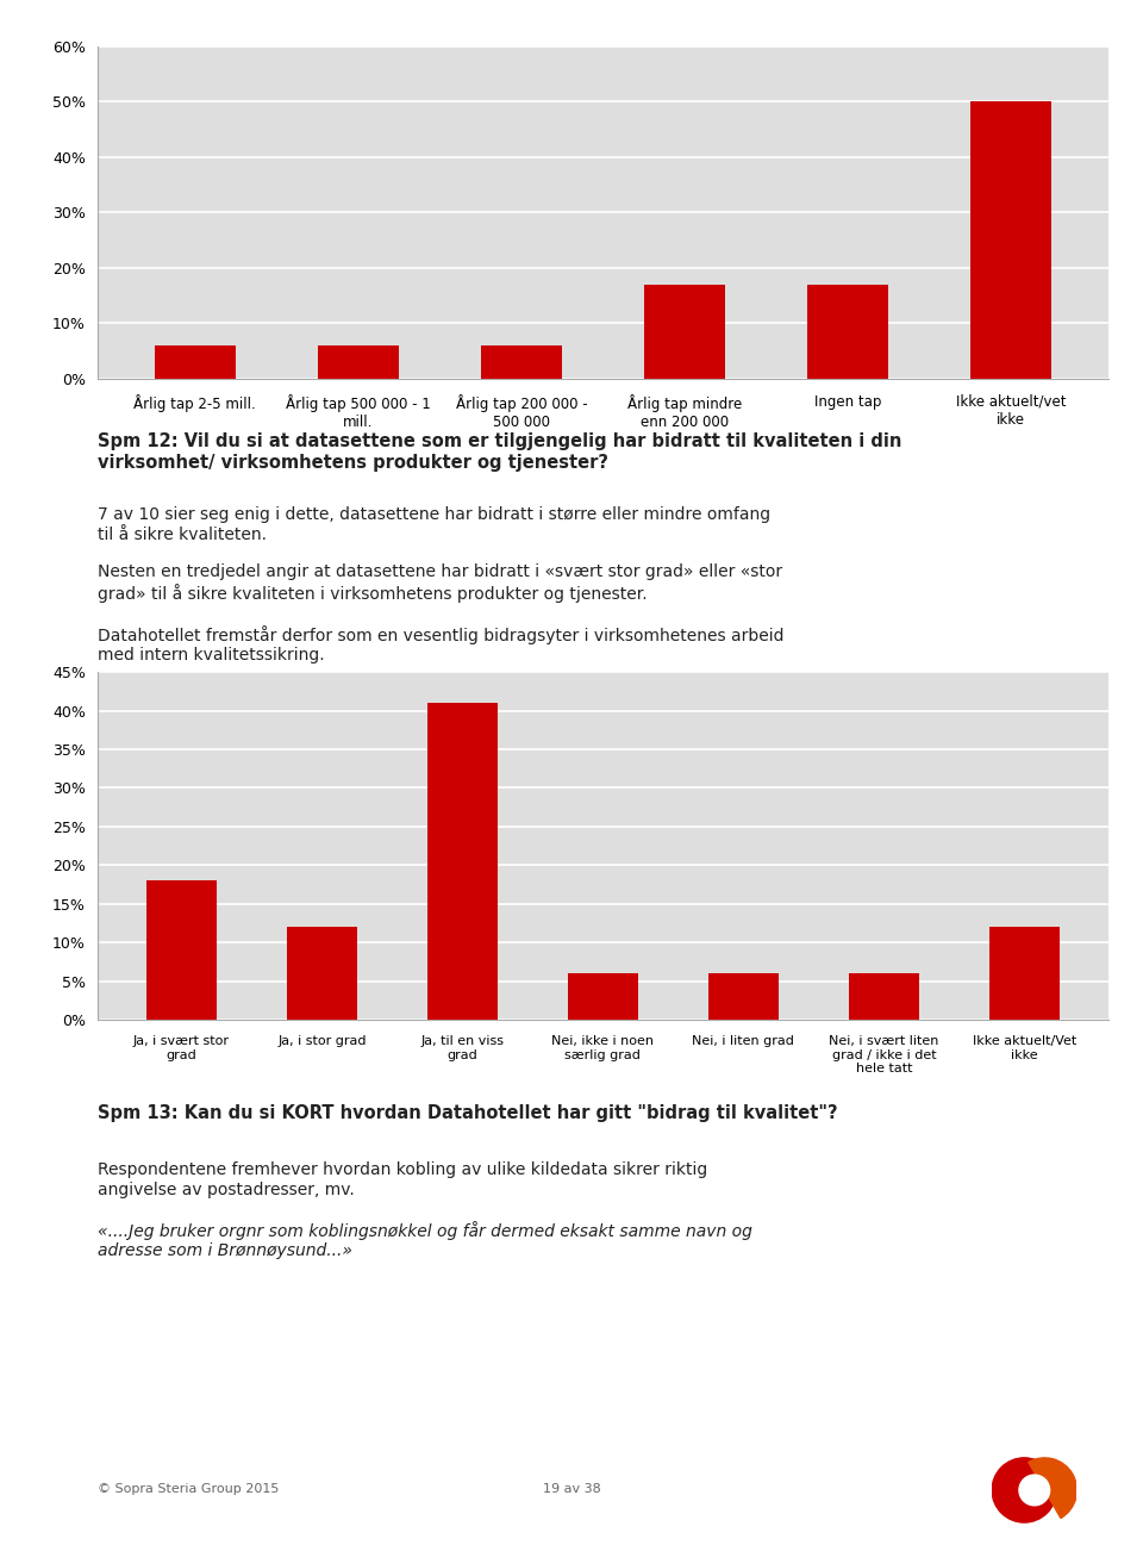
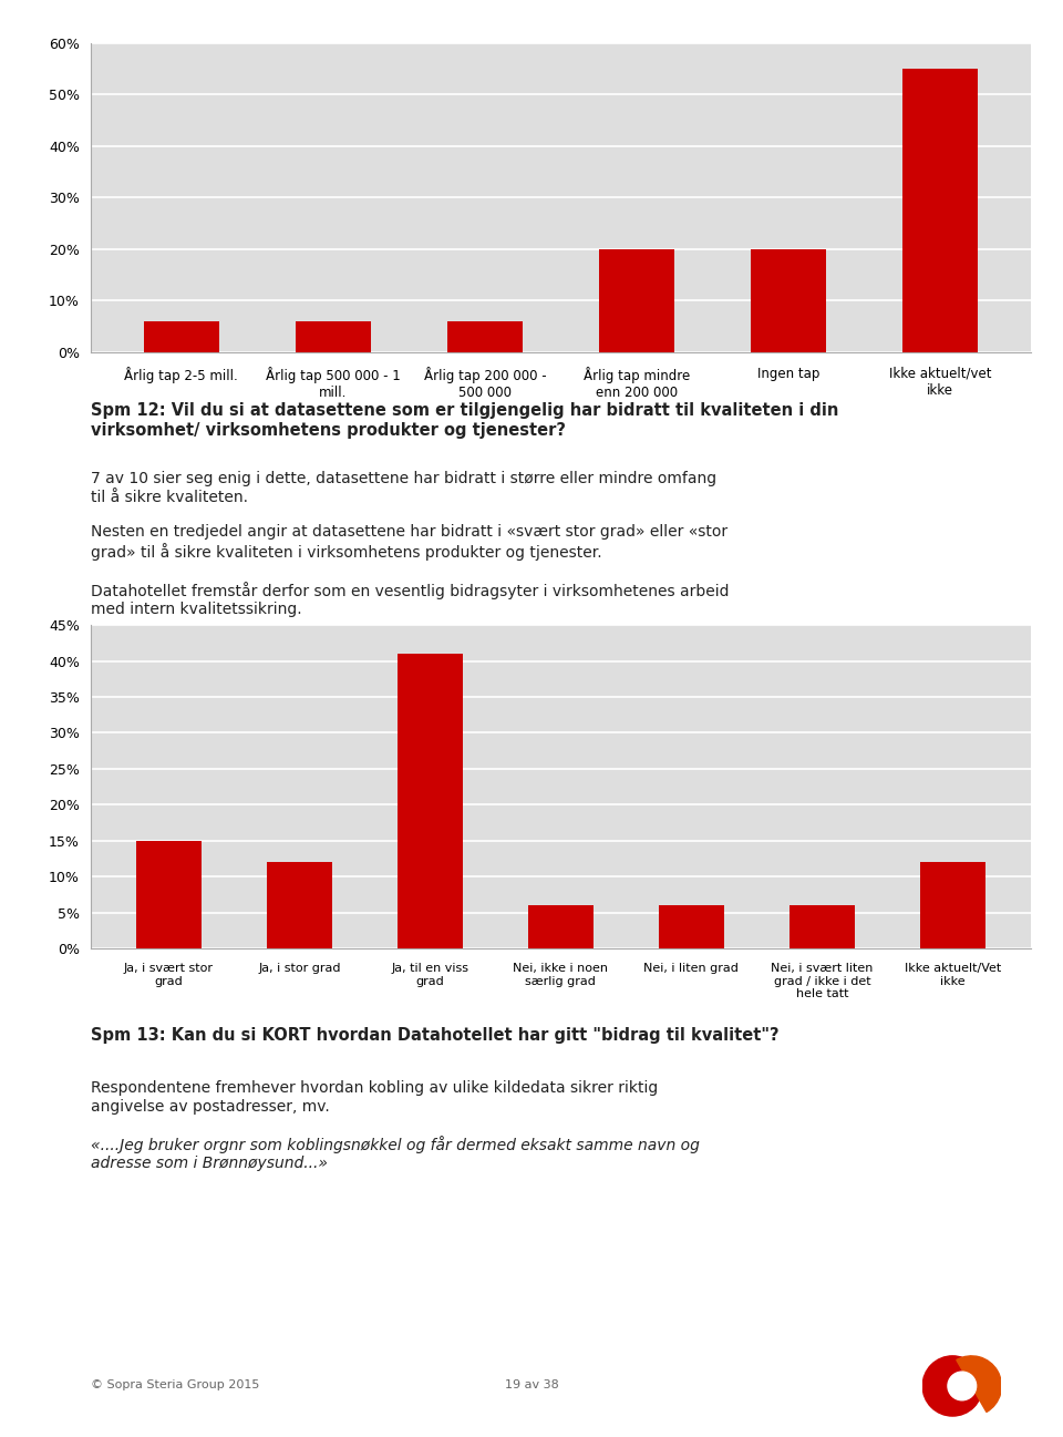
Årlig tap mindre enn 200 000: 17% -> 20%
Ingen tap: 17% -> 20%
Ikke aktuelt/vet ikke: 50% -> 55%
Ja, i svært stor grad: 18% -> 15%
